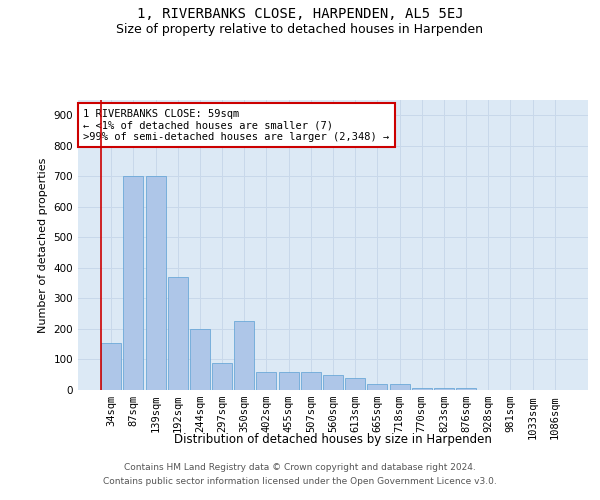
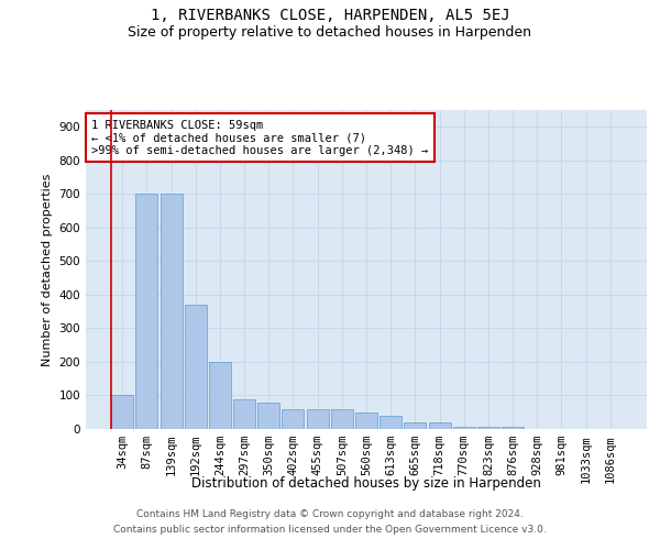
34sqm: 155 -> 100
350sqm: 225 -> 80
